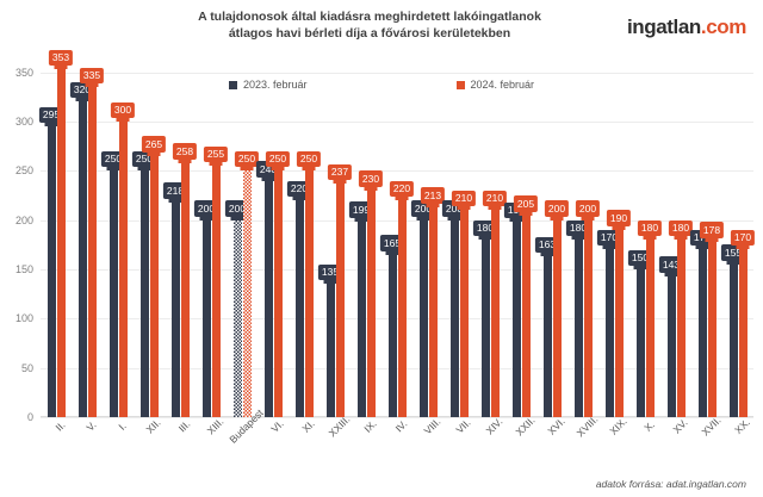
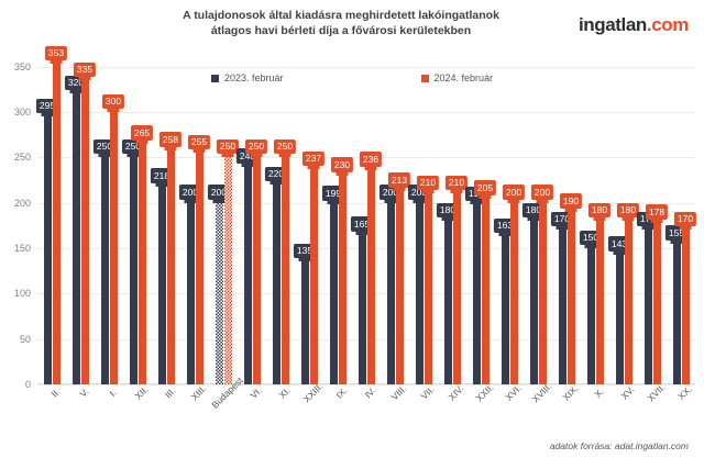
2024. február/IV.: 220 -> 236
